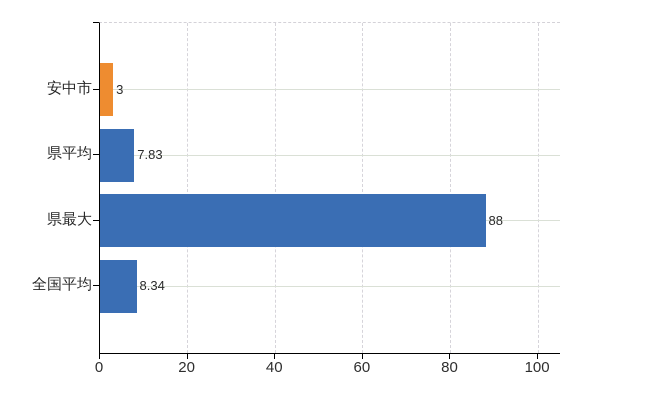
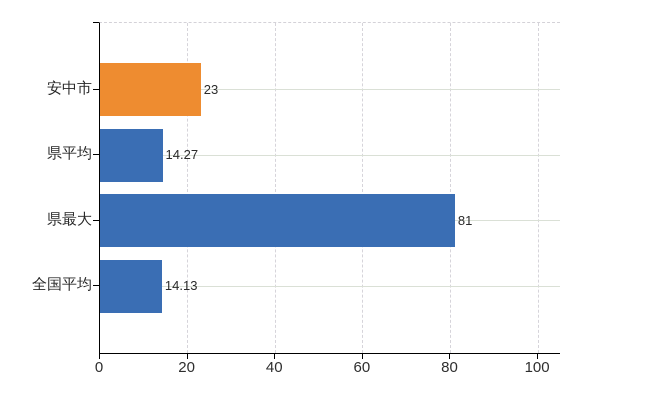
安中市: 3 -> 23
県平均: 7.83 -> 14.27
県最大: 88 -> 81
全国平均: 8.34 -> 14.13
